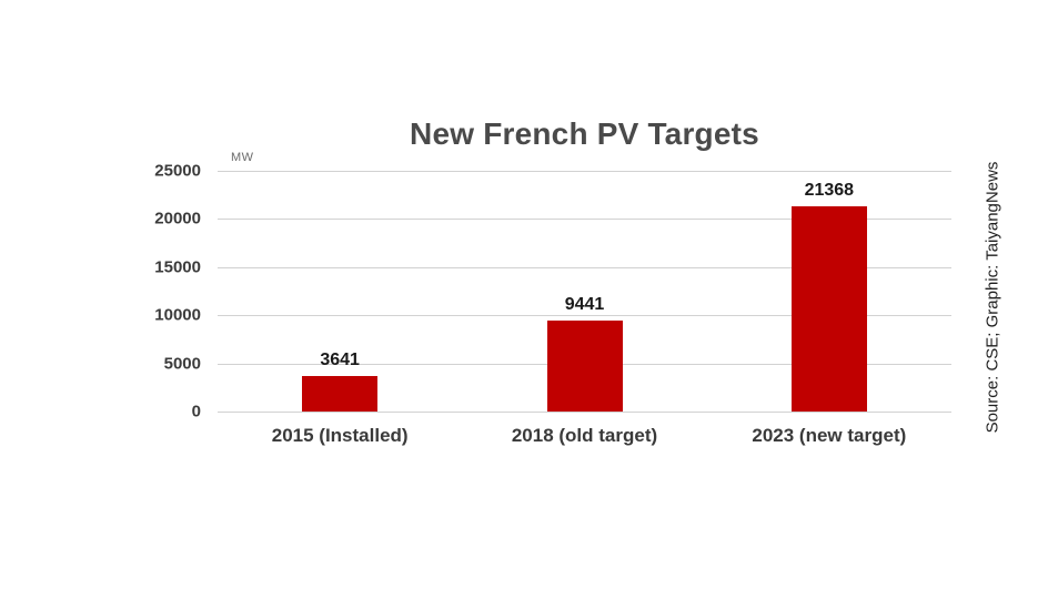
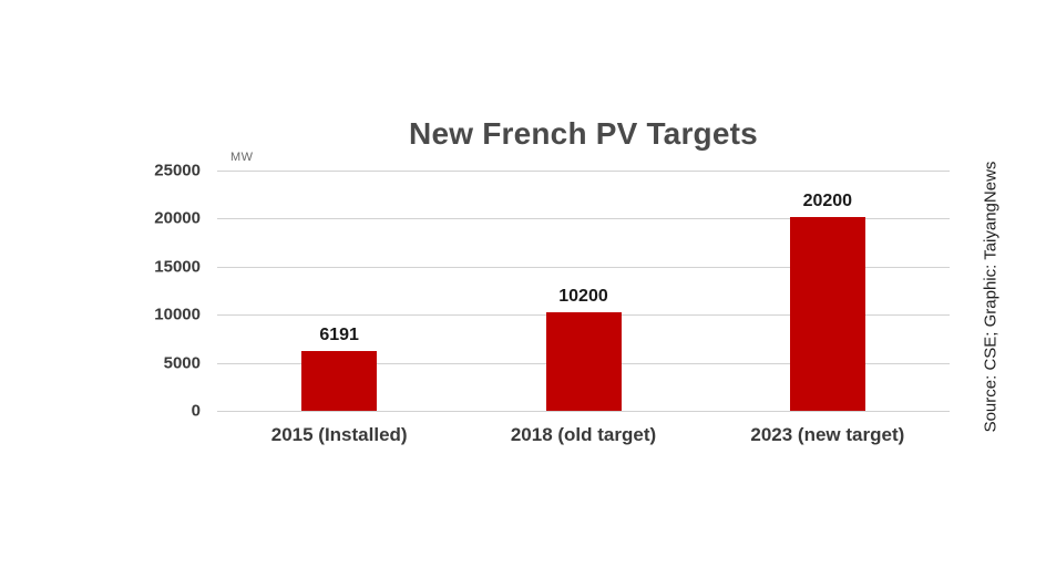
2015 (Installed): 3641 -> 6191
2018 (old target): 9441 -> 10200
2023 (new target): 21368 -> 20200
